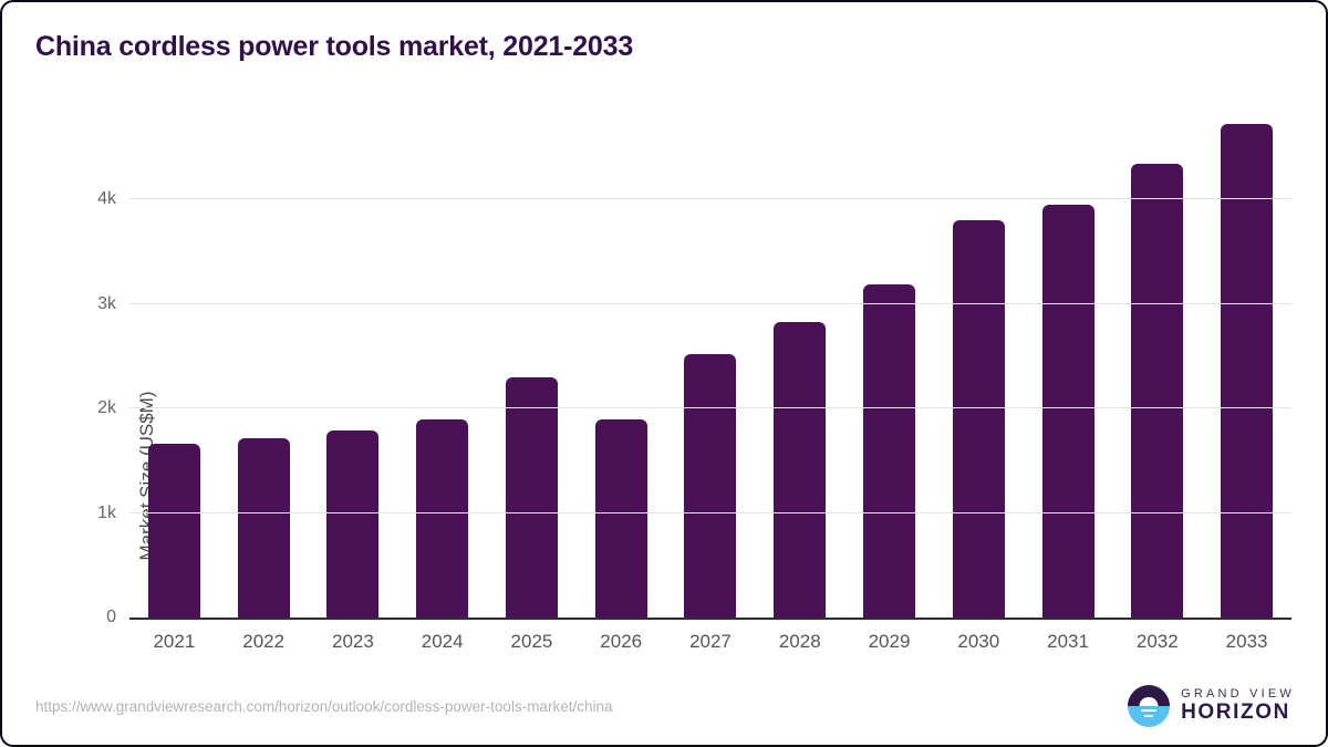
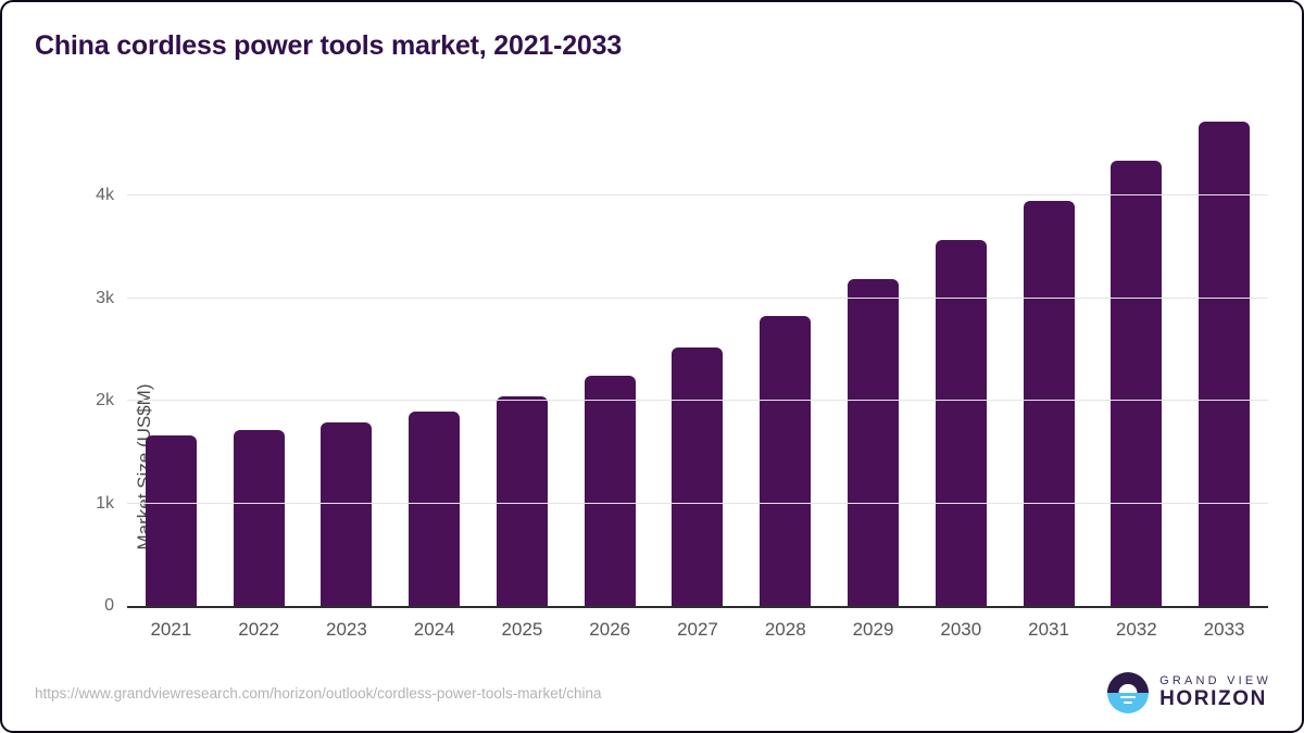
2025: 2.3k -> 2.0k
2026: 1.9k -> 2.2k
2030: 3.8k -> 3.6k
